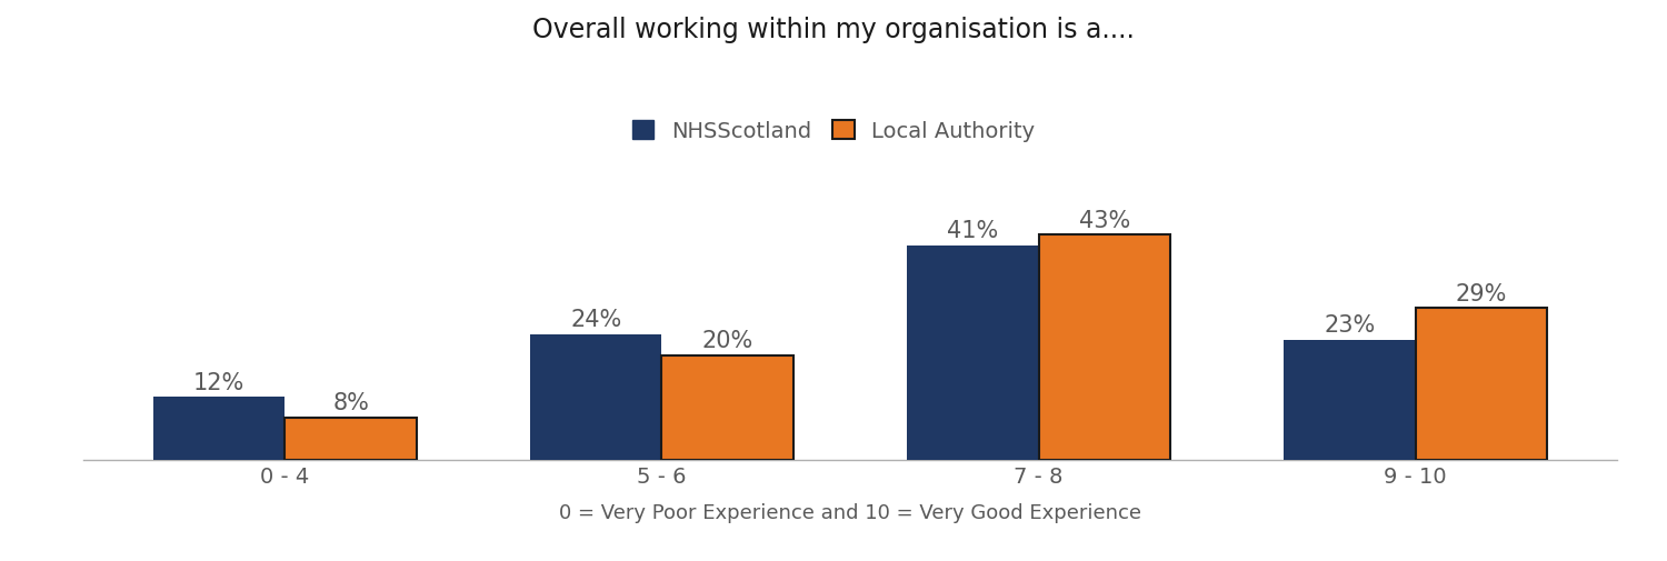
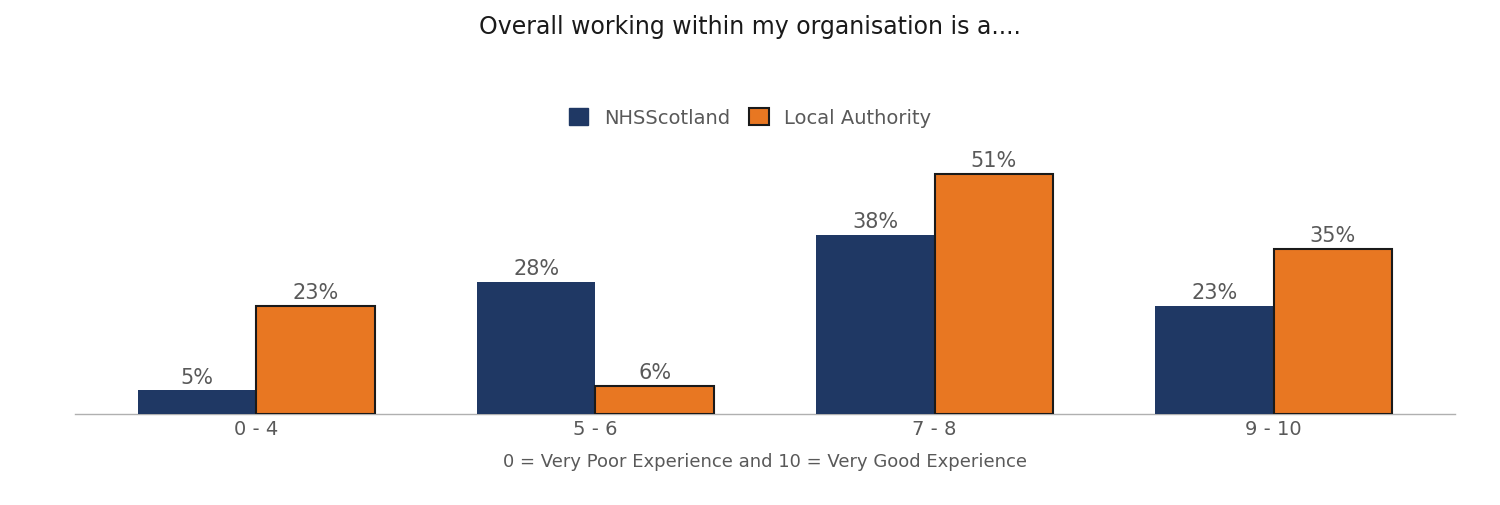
NHSScotland/0 - 4: 12% -> 5%
Local Authority/0 - 4: 8% -> 23%
NHSScotland/5 - 6: 24% -> 28%
Local Authority/5 - 6: 20% -> 6%
NHSScotland/7 - 8: 41% -> 38%
Local Authority/7 - 8: 43% -> 51%
Local Authority/9 - 10: 29% -> 35%
